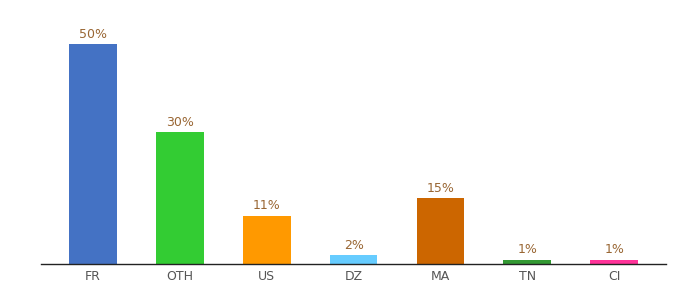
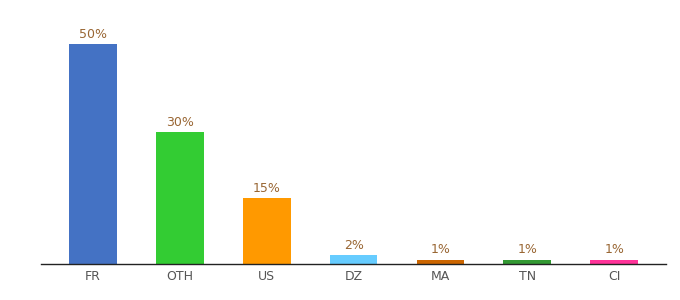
US: 11% -> 15%
MA: 15% -> 1%
